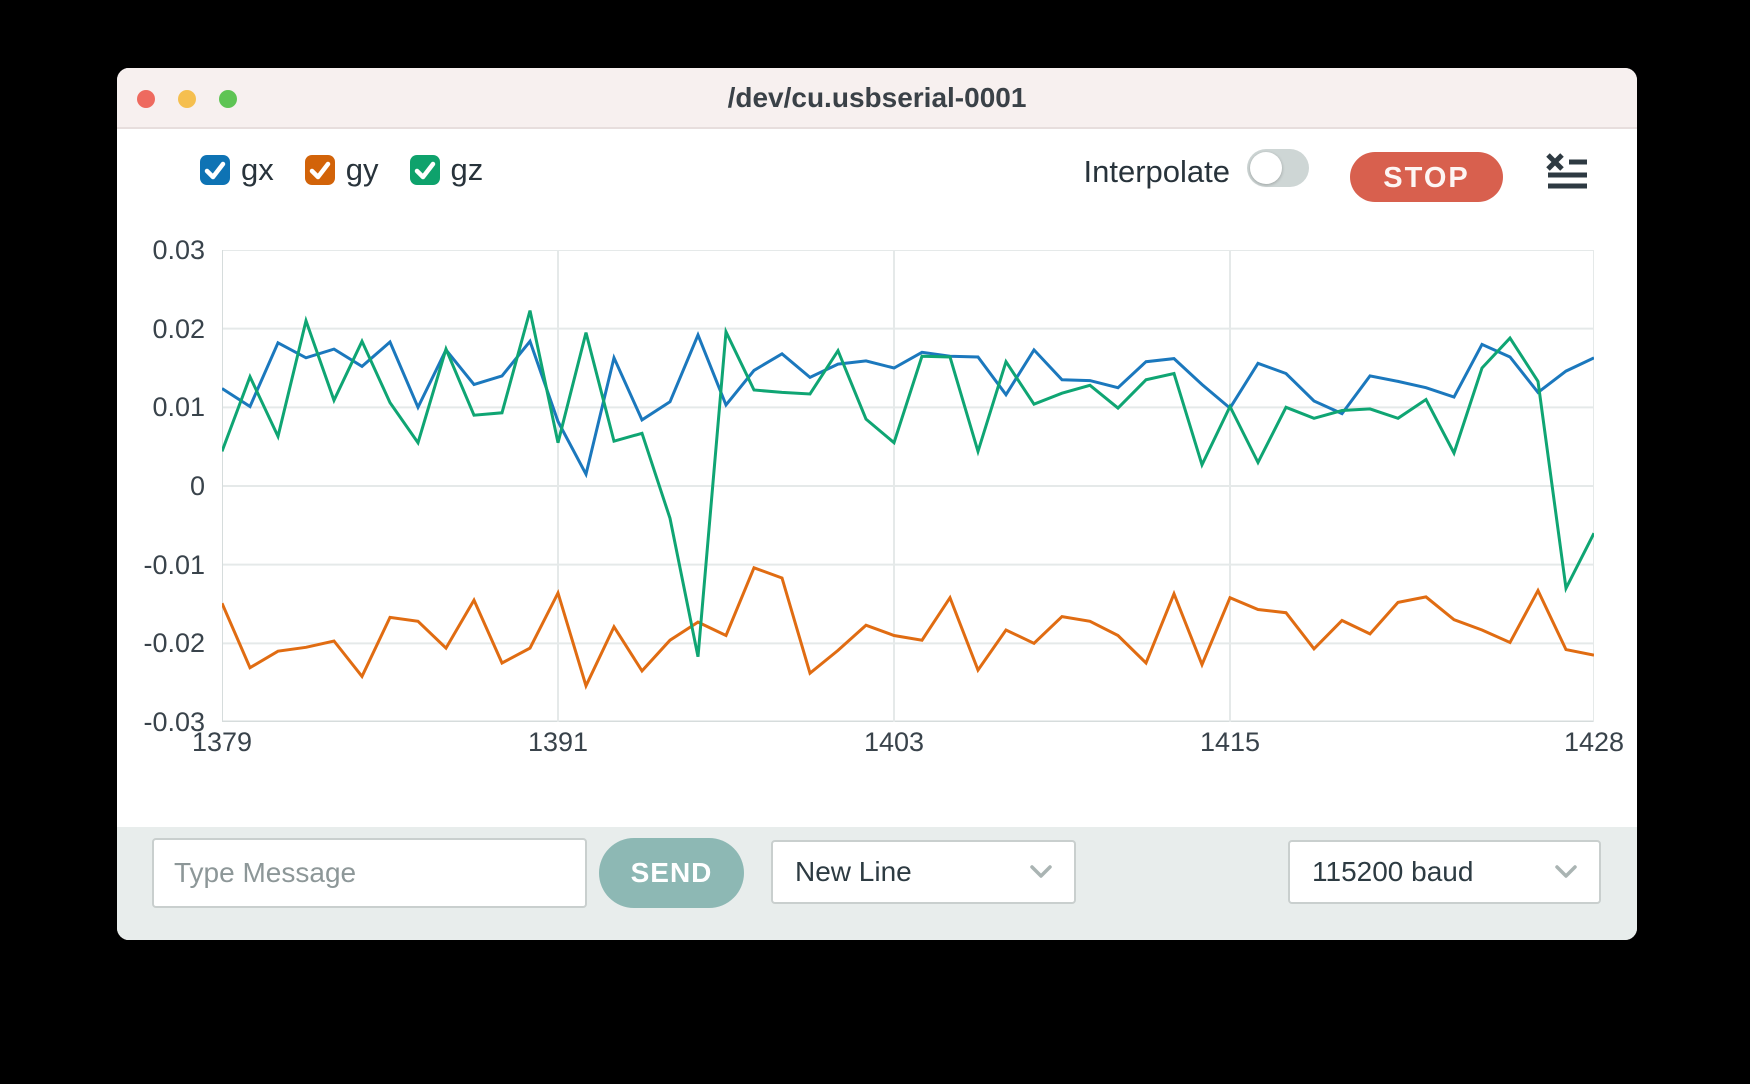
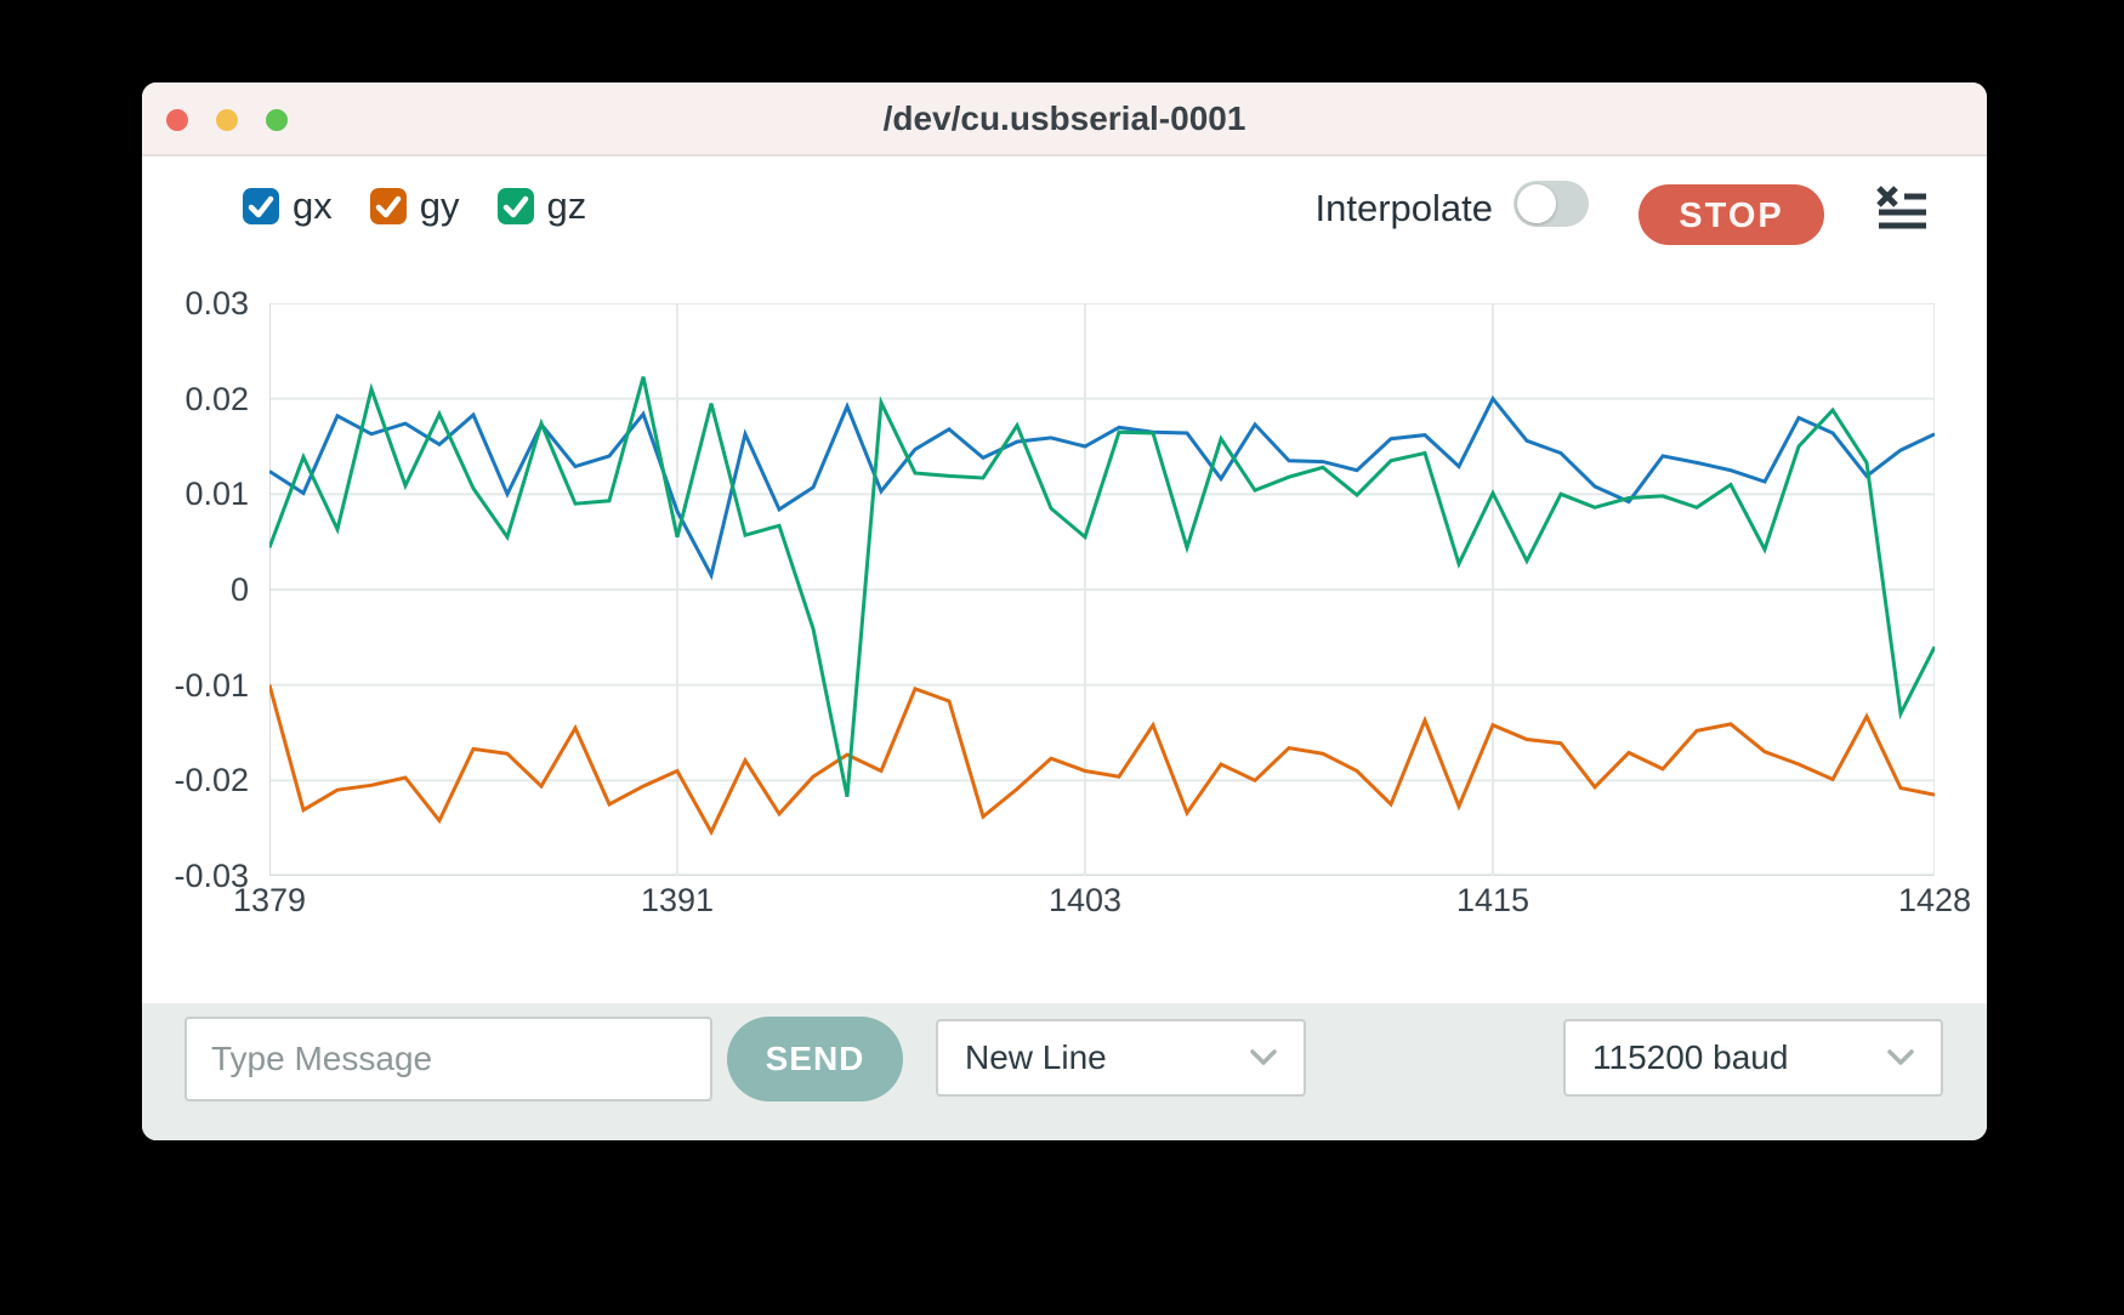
gy/1379: -0.015 -> -0.010
gy/1391: -0.014 -> -0.019
gx/1415: 0.010 -> 0.020
